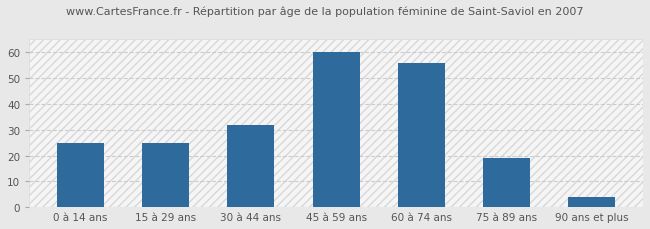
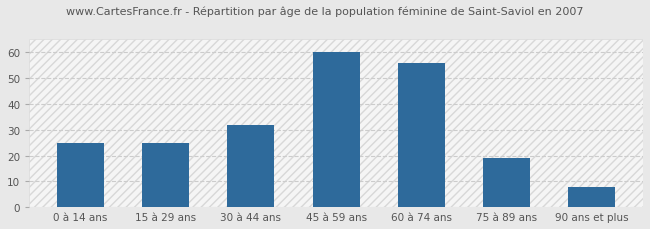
90 ans et plus: 4 -> 8
